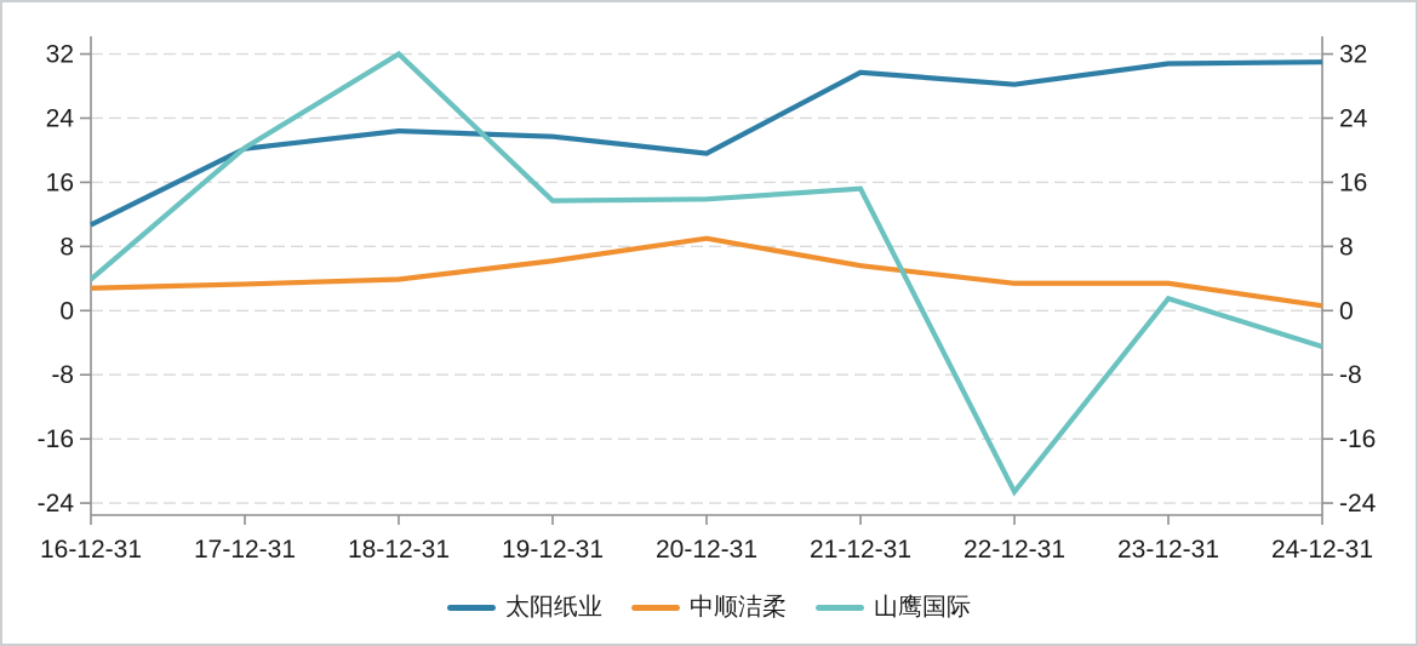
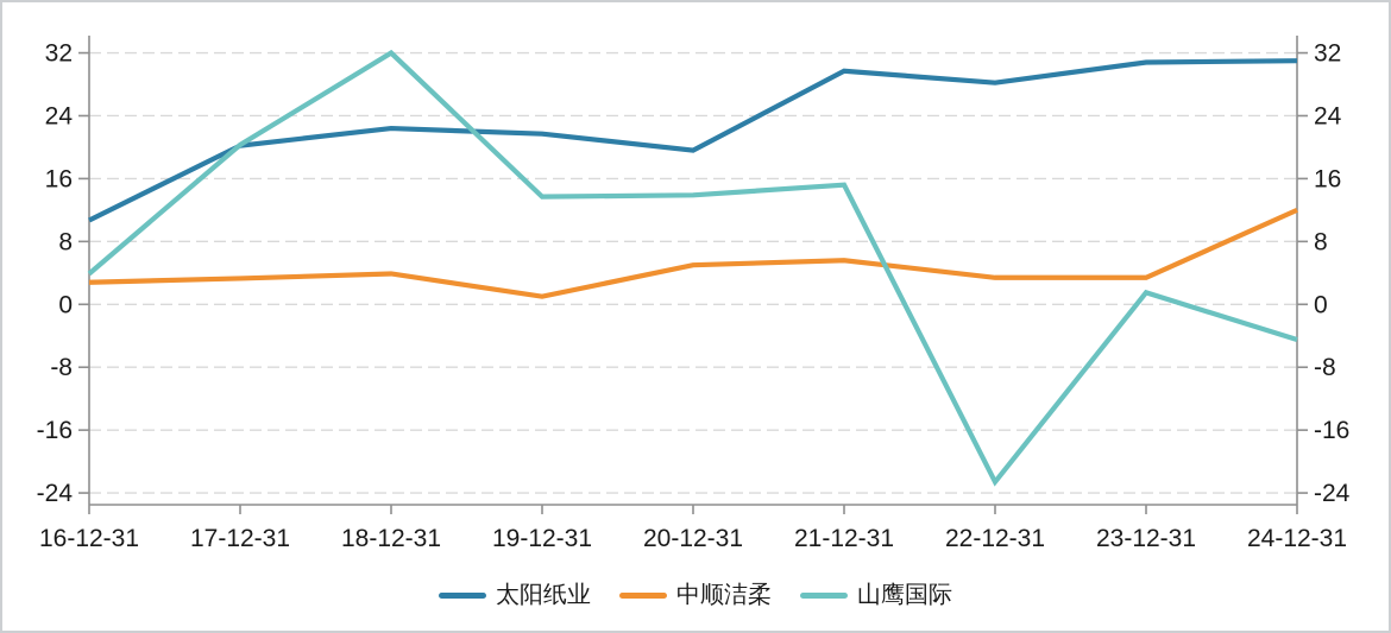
中顺洁柔/19-12-31: 6 -> 1
中顺洁柔/20-12-31: 9 -> 5
中顺洁柔/24-12-31: 1 -> 12
